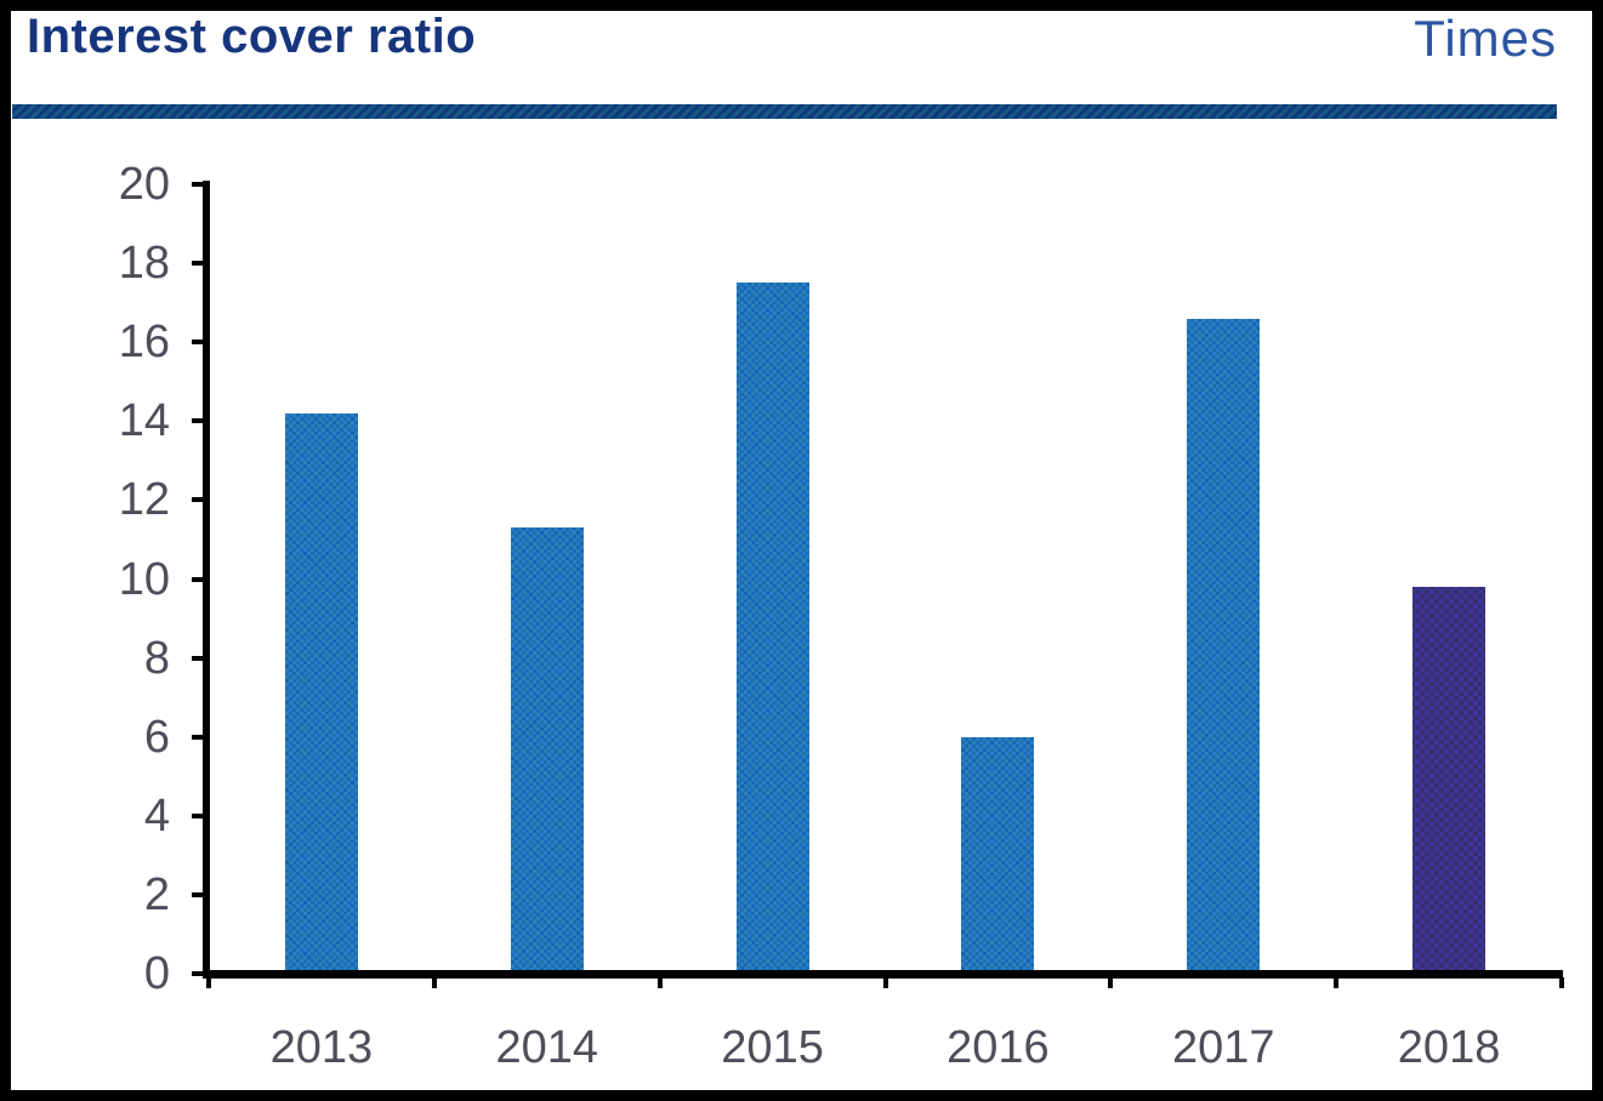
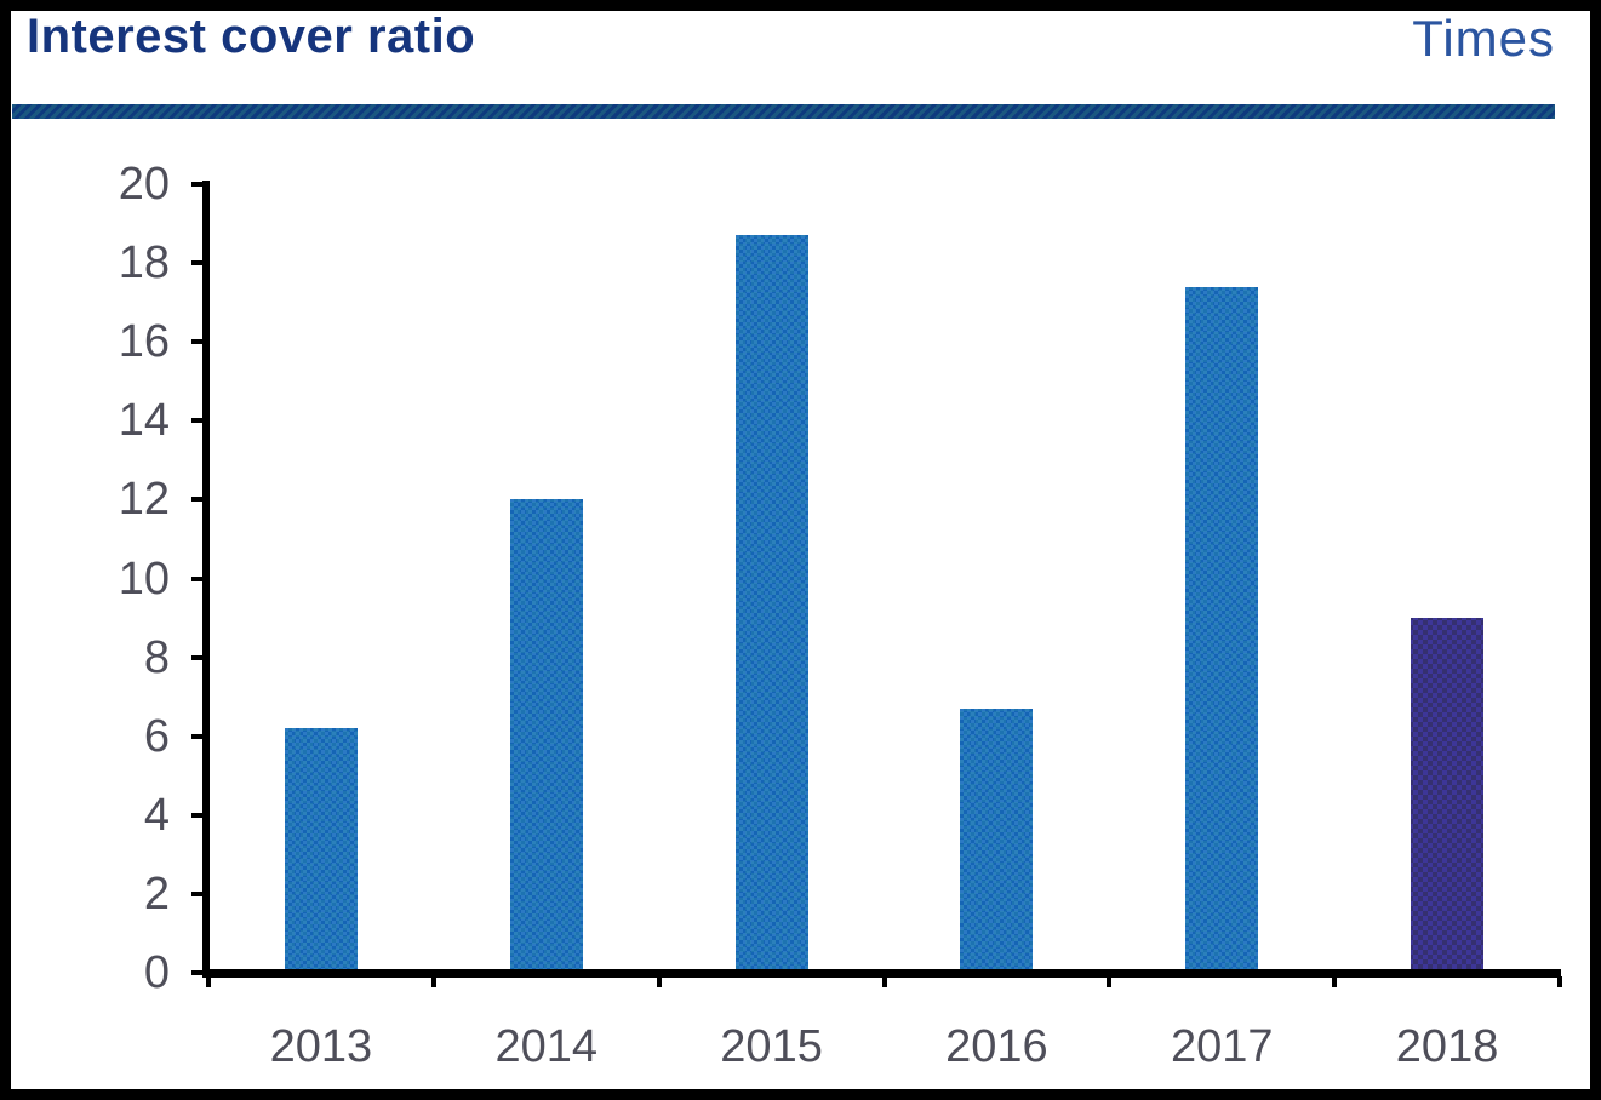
2013: 14.2 -> 6.2
2014: 11.3 -> 12.0
2015: 17.5 -> 18.7
2016: 6.0 -> 6.7
2017: 16.6 -> 17.4
2018: 9.8 -> 9.0
